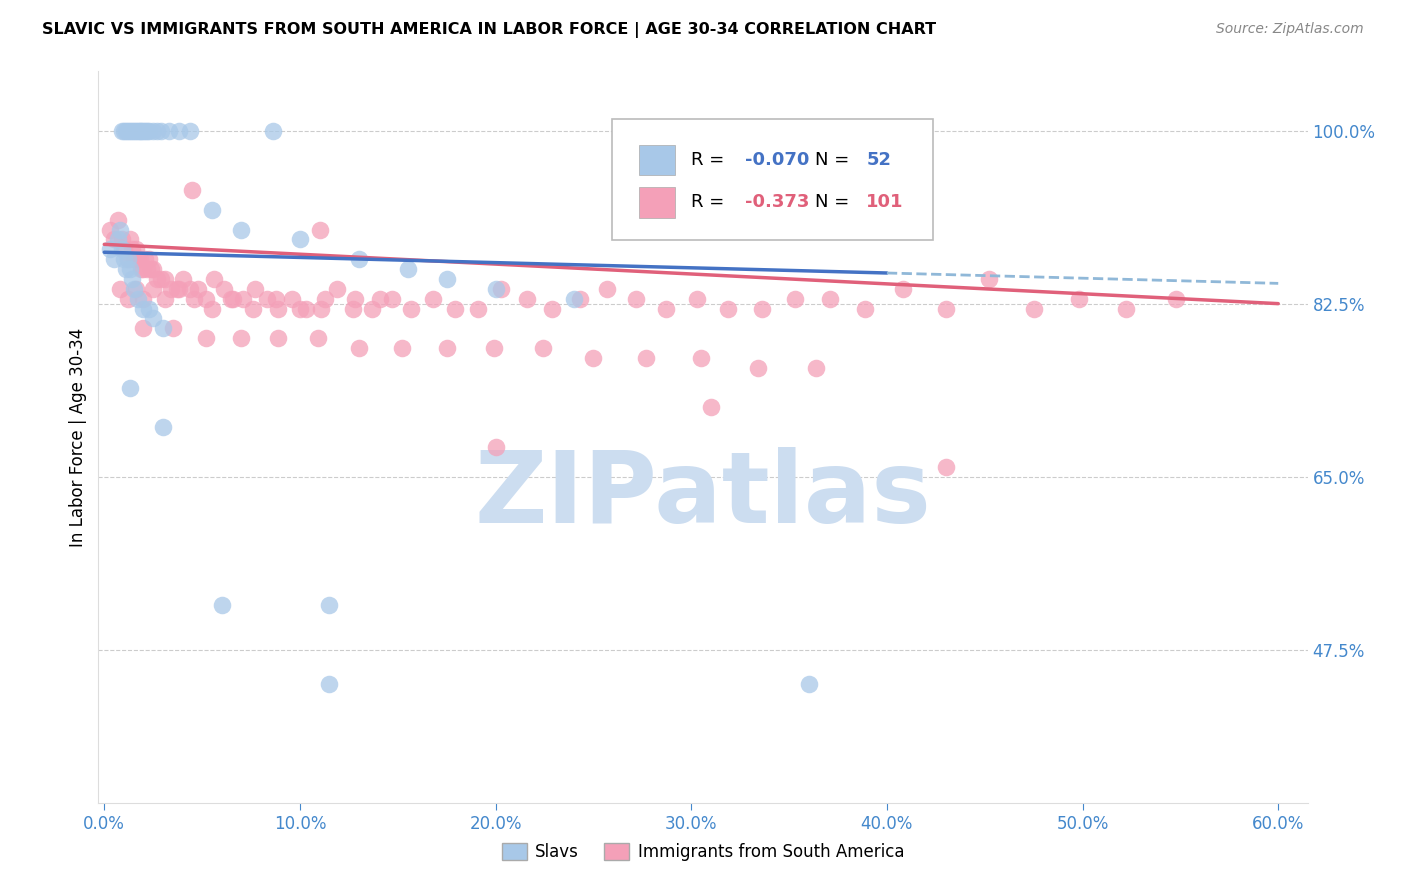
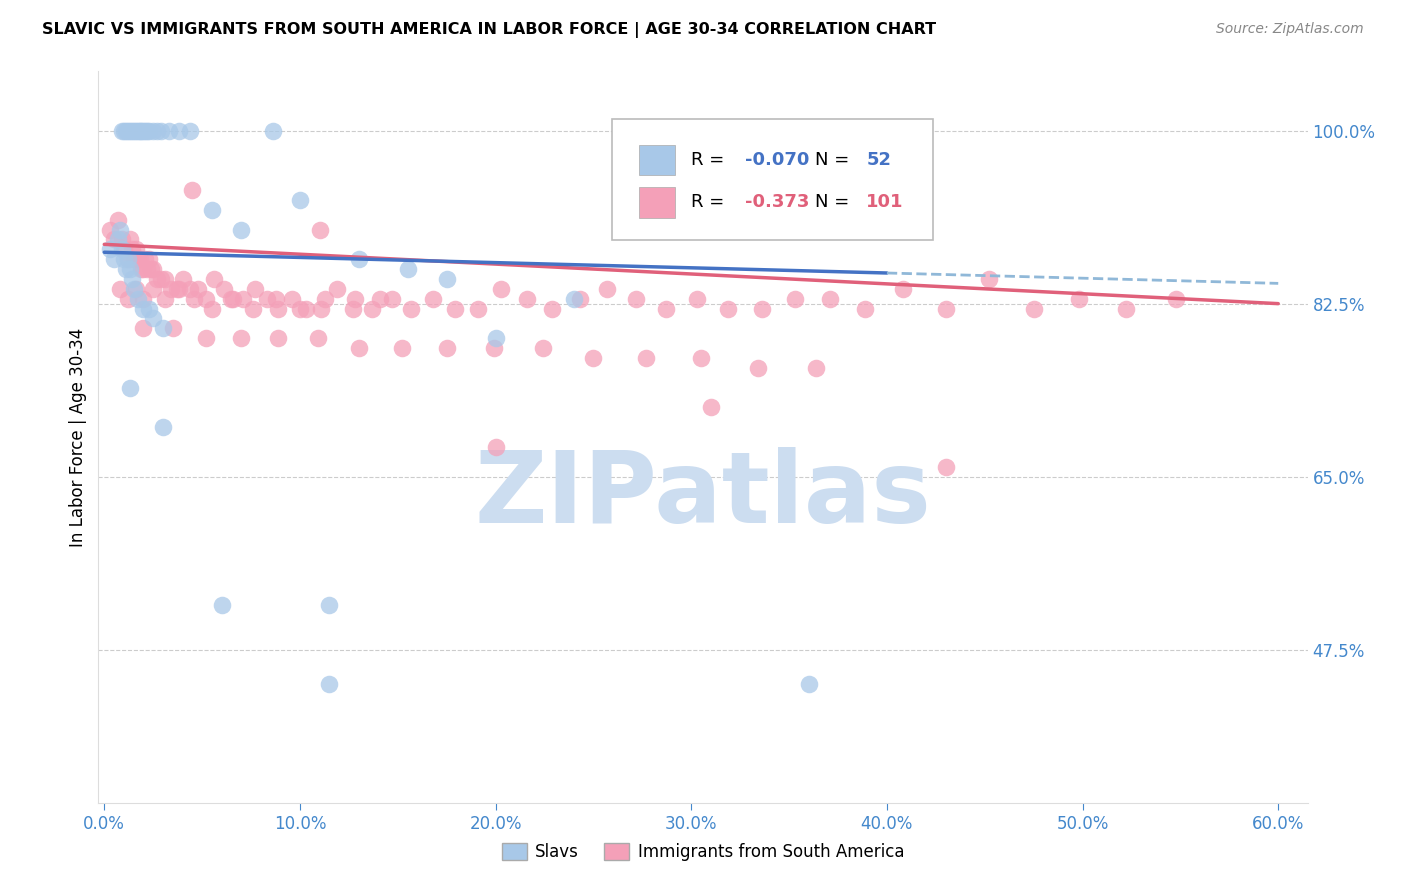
Slavs/10.0%: 89% -> 93%
Slavs/20.0%: 84% -> 79%
